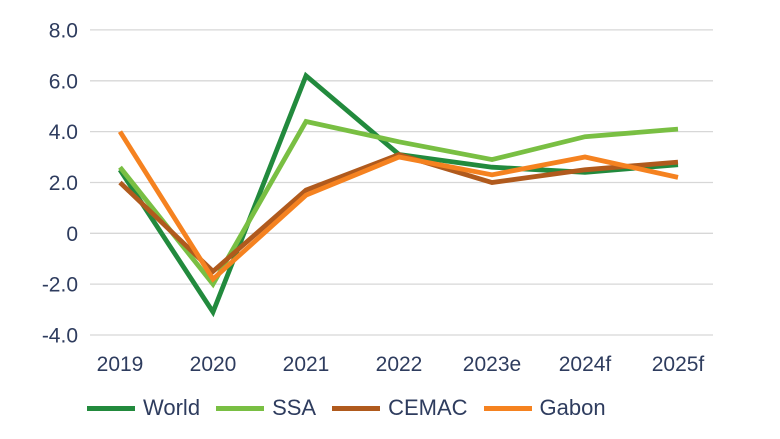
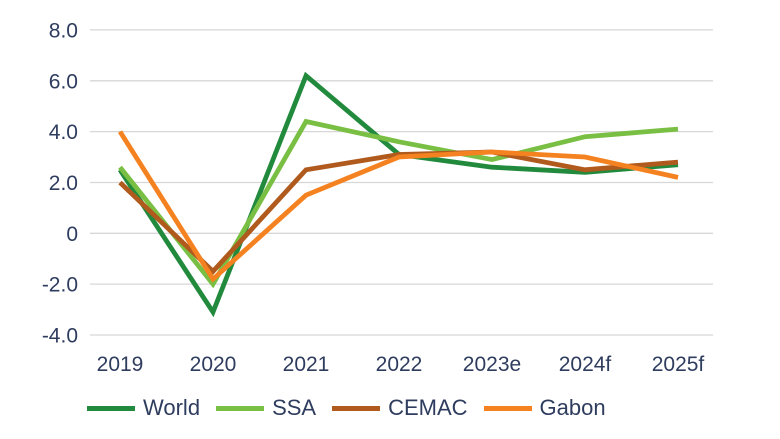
CEMAC/2021: 1.7 -> 2.5
CEMAC/2023e: 2.0 -> 3.2
Gabon/2023e: 2.3 -> 3.2
